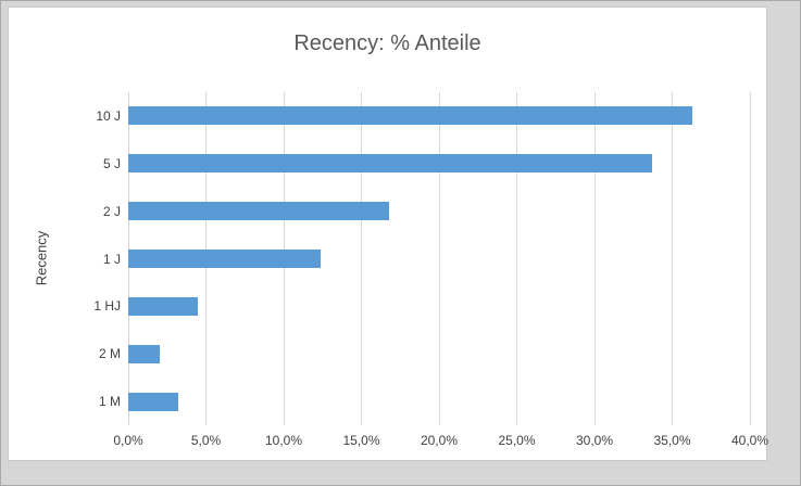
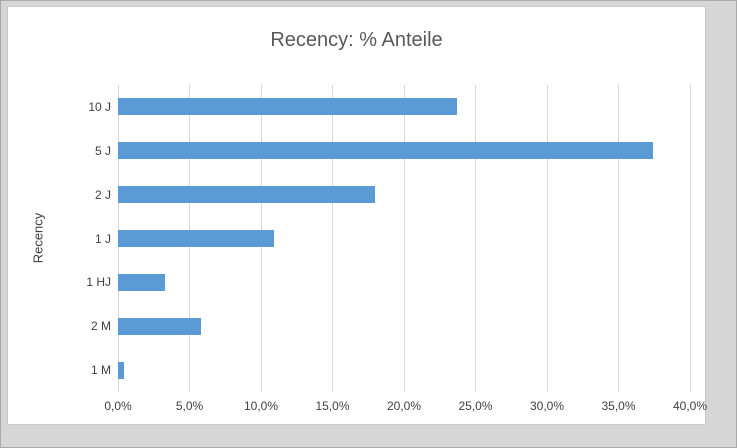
10 J: 36,3% -> 23,7%
5 J: 33,7% -> 37,4%
2 J: 16,8% -> 18,0%
1 J: 12,4% -> 10,9%
1 HJ: 4,5% -> 3,3%
2 M: 2,0% -> 5,8%
1 M: 3,2% -> 0,4%
